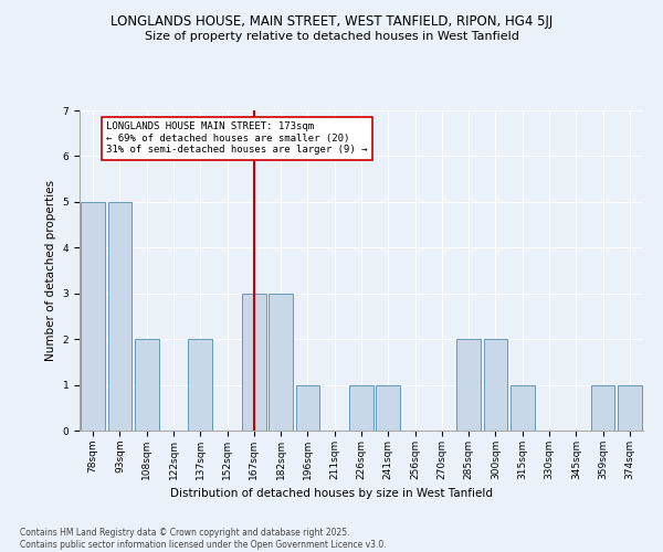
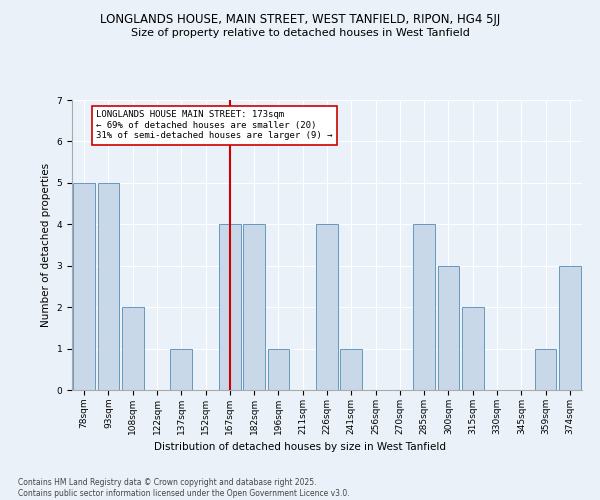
137sqm: 2 -> 1
167sqm: 3 -> 4
182sqm: 3 -> 4
226sqm: 1 -> 4
285sqm: 2 -> 4
300sqm: 2 -> 3
315sqm: 1 -> 2
374sqm: 1 -> 3
